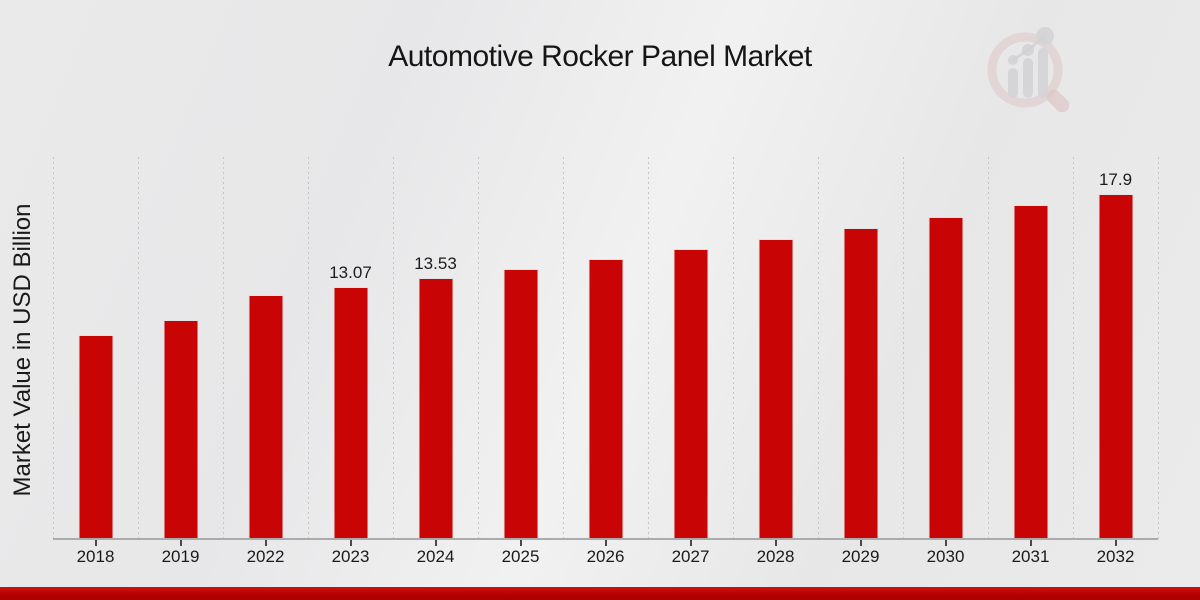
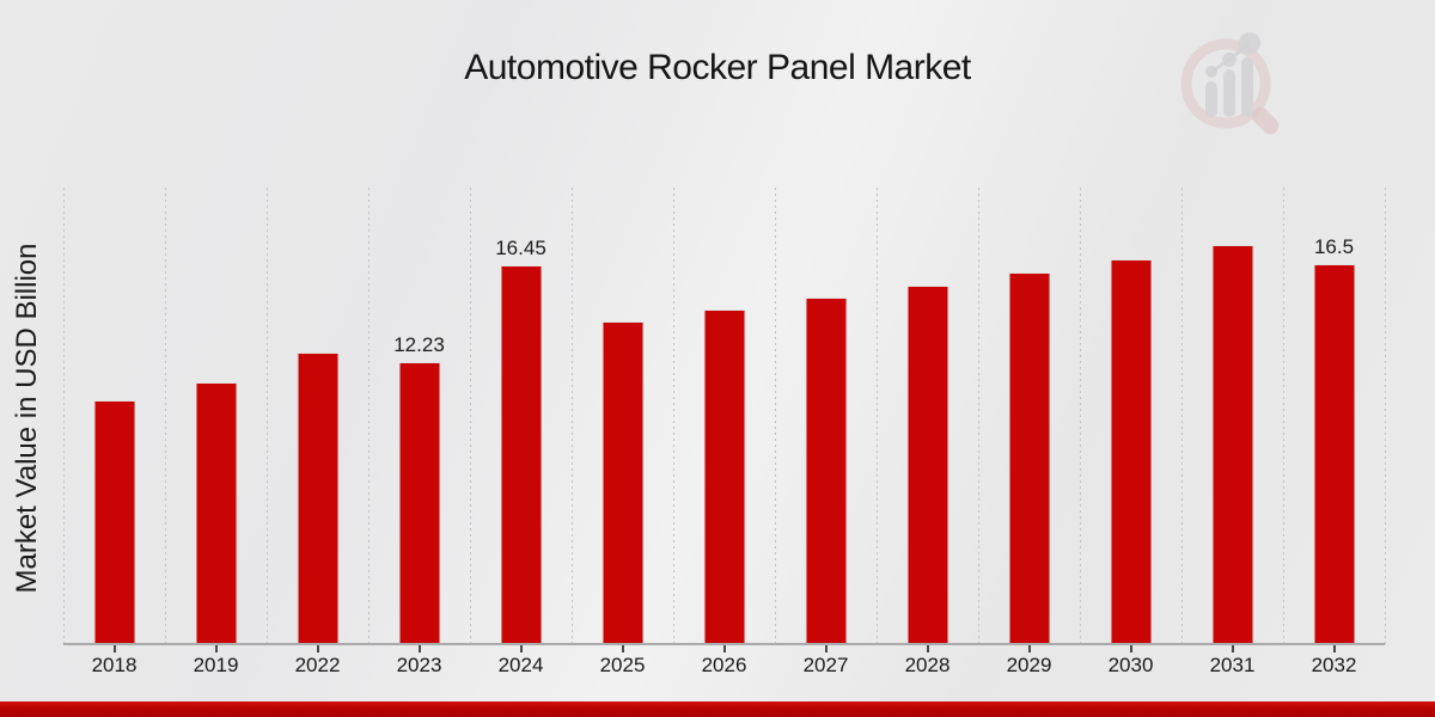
2023: 13.07 -> 12.23
2024: 13.53 -> 16.45
2032: 17.9 -> 16.5
